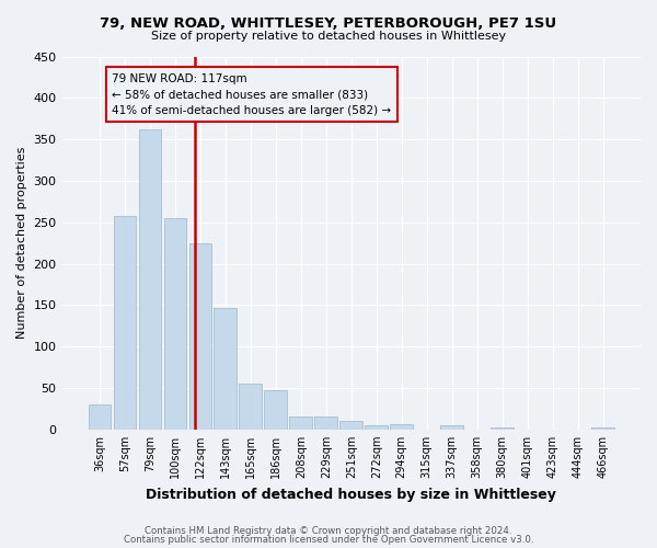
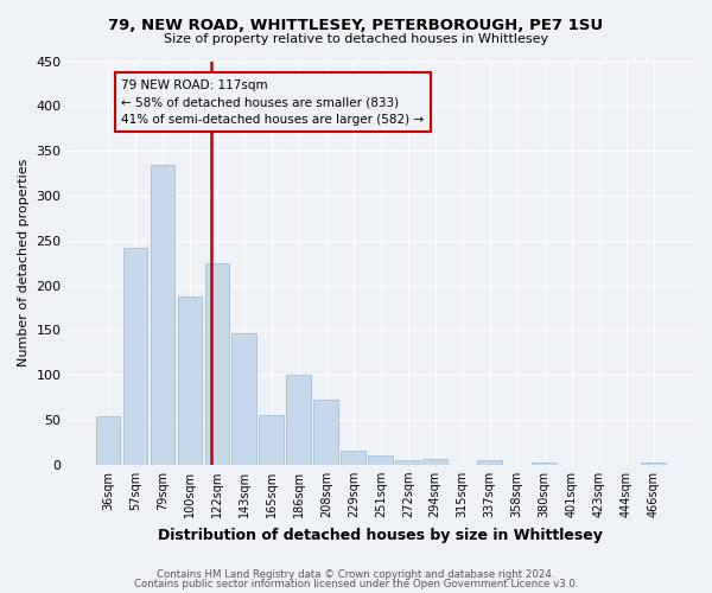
36sqm: 30 -> 54
57sqm: 258 -> 242
79sqm: 362 -> 334
100sqm: 255 -> 188
186sqm: 48 -> 100
208sqm: 15 -> 72
